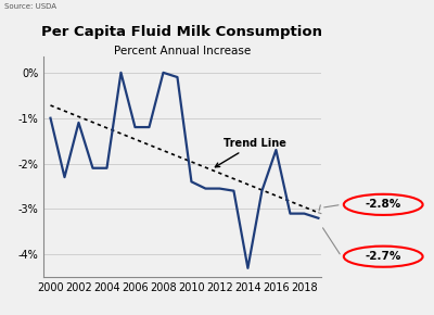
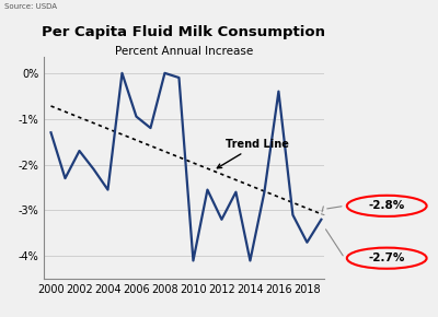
2000: -1.00% -> -1.30%
2002: -1.10% -> -1.70%
2004: -2.10% -> -2.55%
2006: -1.20% -> -0.95%
2010: -2.40% -> -4.10%
2012: -2.55% -> -3.20%
2014: -4.30% -> -4.10%
2016: -1.70% -> -0.40%
2018: -3.10% -> -3.70%
